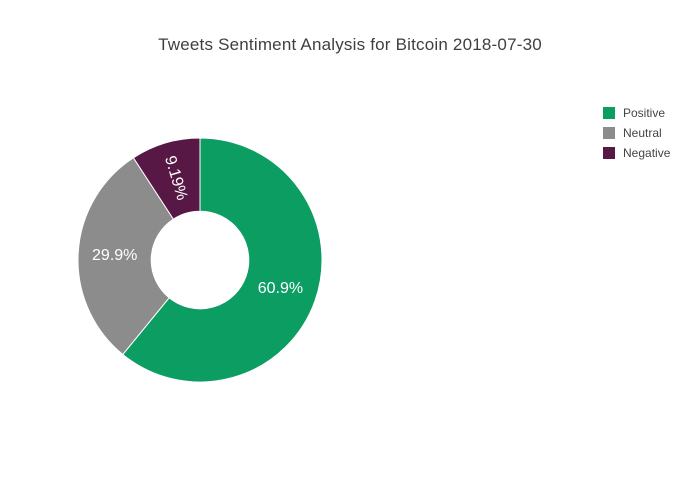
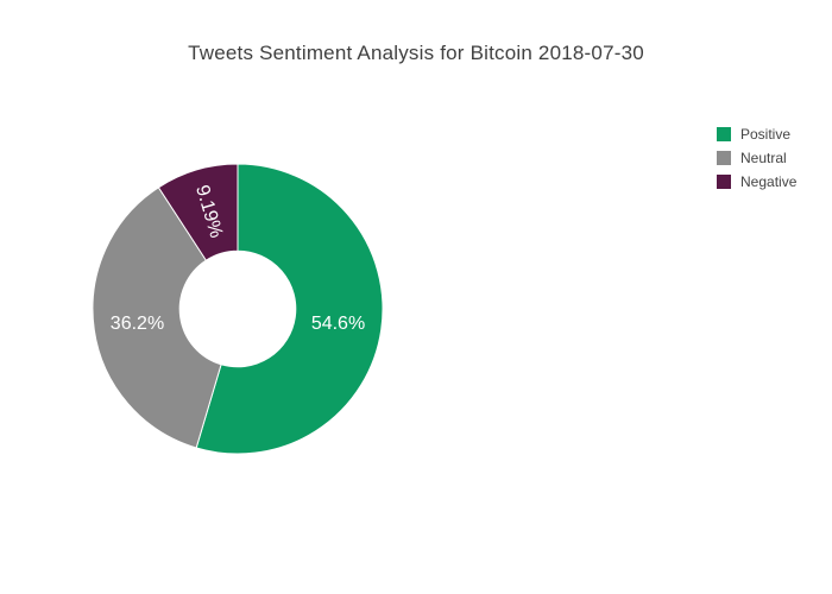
Positive: 60.9% -> 54.6%
Neutral: 29.9% -> 36.2%
